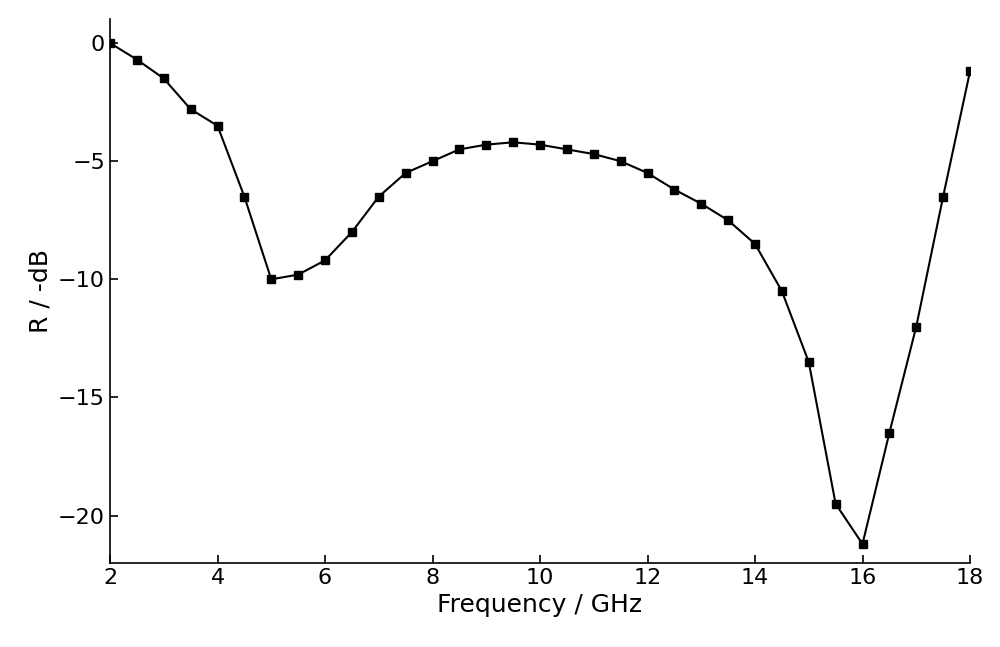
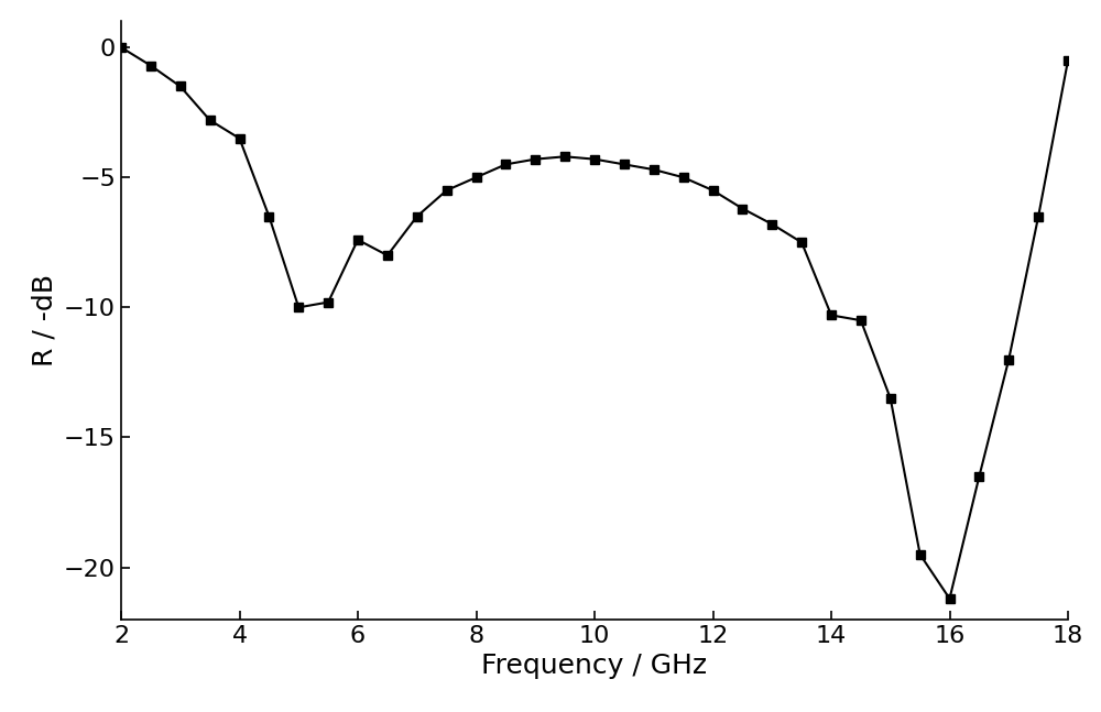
6: -9.2 -> -7.4
14: -8.5 -> -10.3
18: -1.2 -> -0.5
